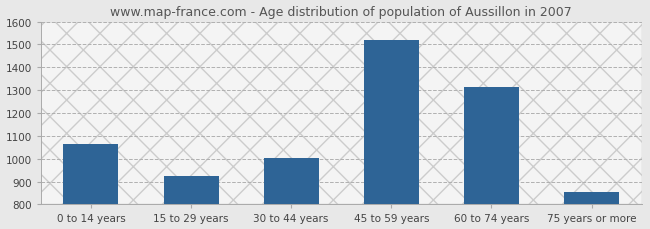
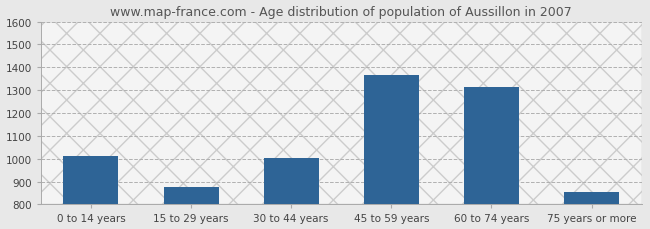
0 to 14 years: 1065 -> 1010
15 to 29 years: 925 -> 875
45 to 59 years: 1520 -> 1365
